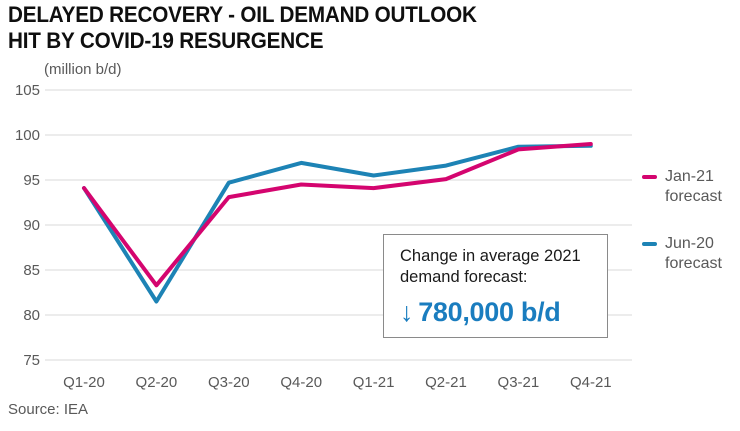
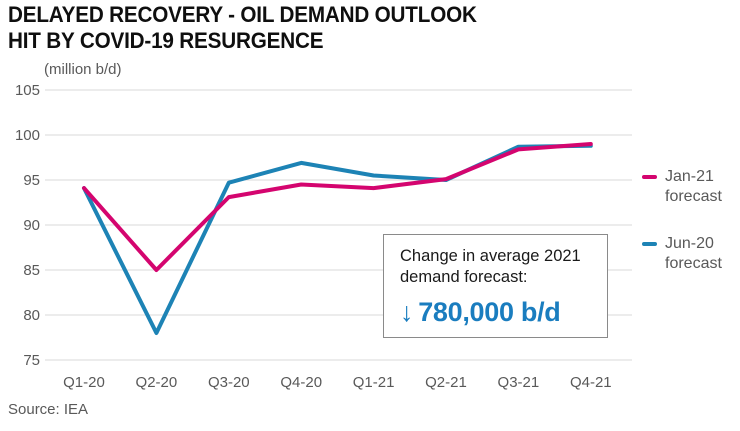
Jan-21 forecast/Q2-20: 83 -> 85
Jun-20 forecast/Q2-20: 82 -> 78
Jun-20 forecast/Q2-21: 97 -> 95
